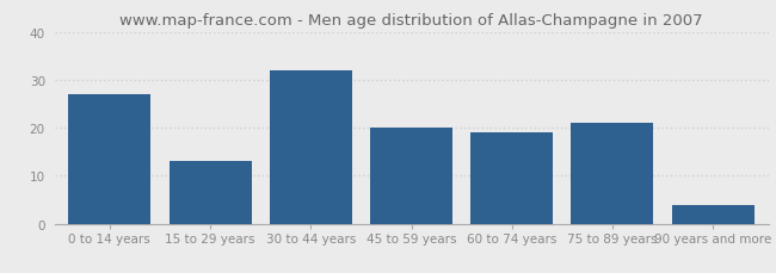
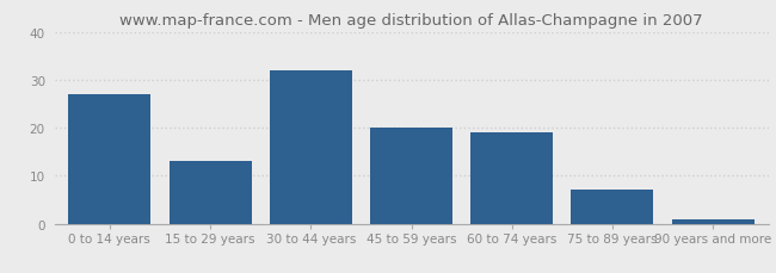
75 to 89 years: 21 -> 7
90 years and more: 4 -> 1
